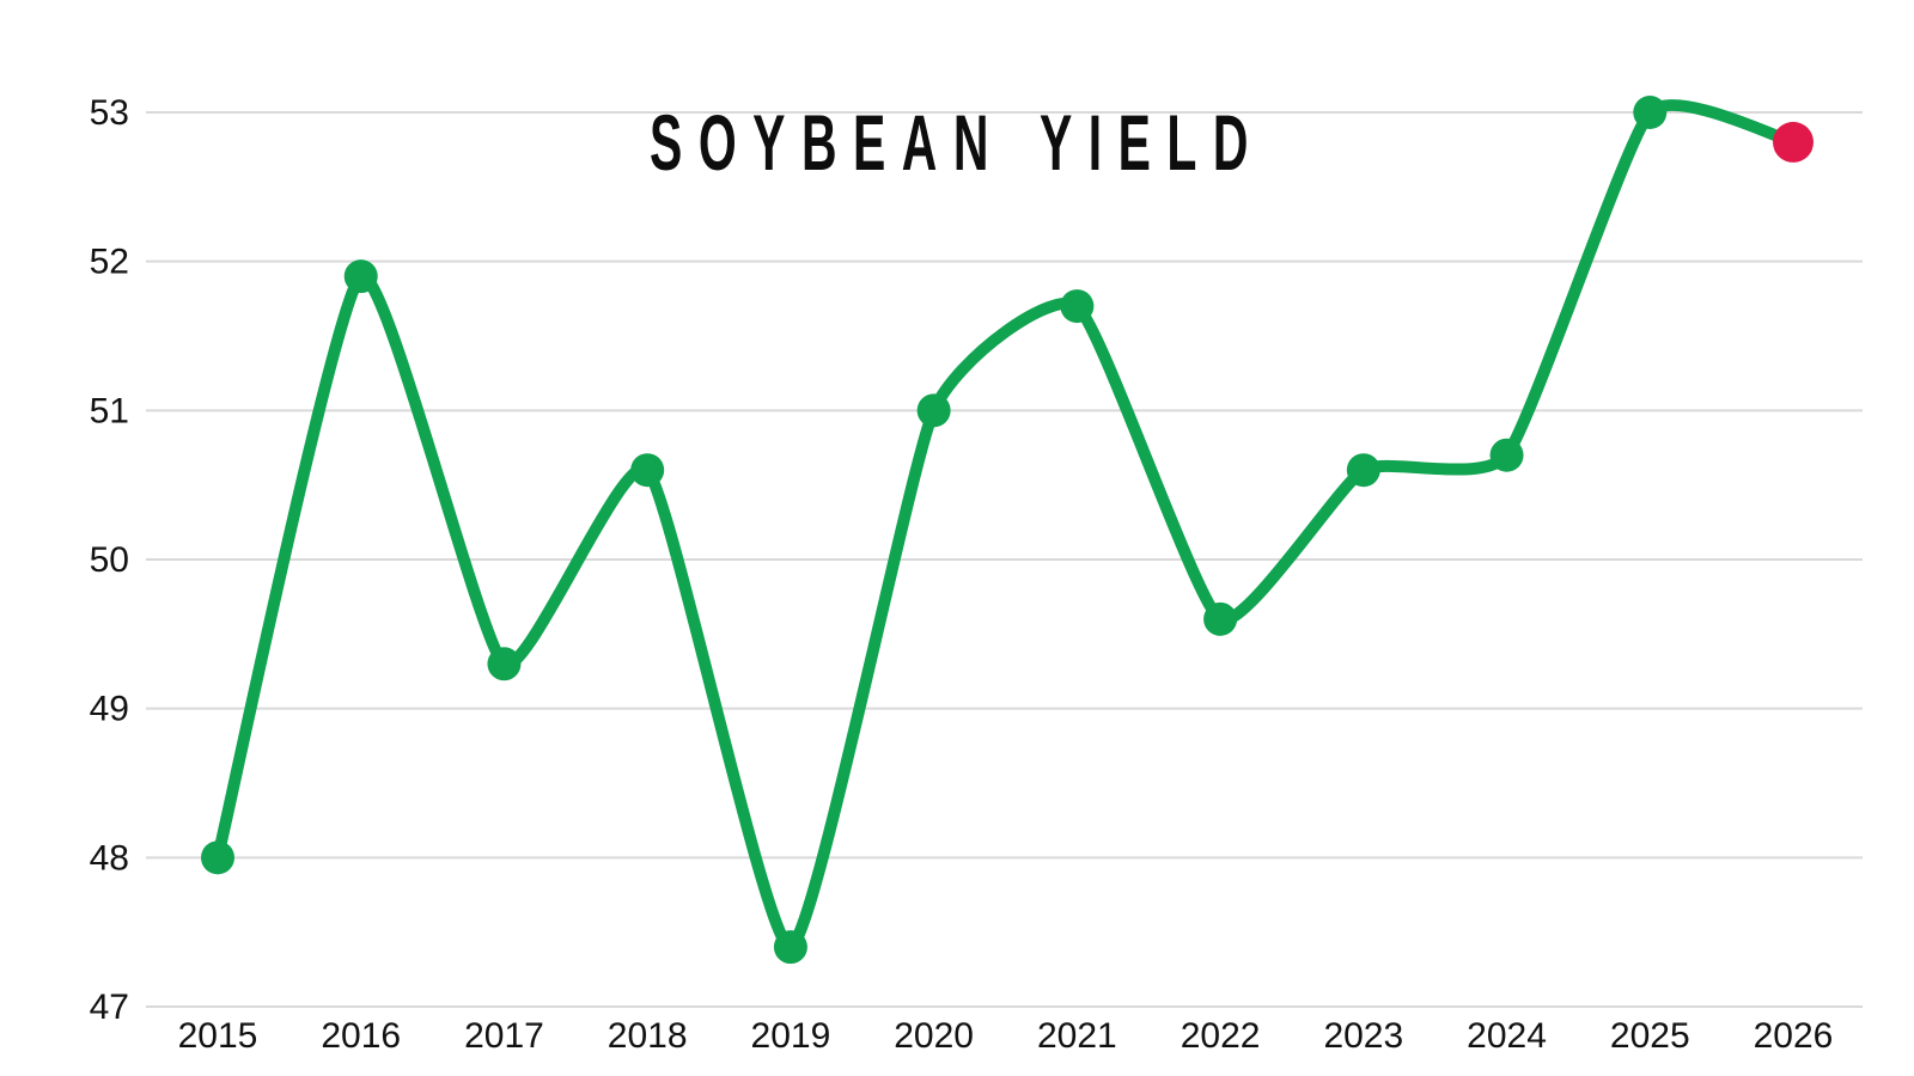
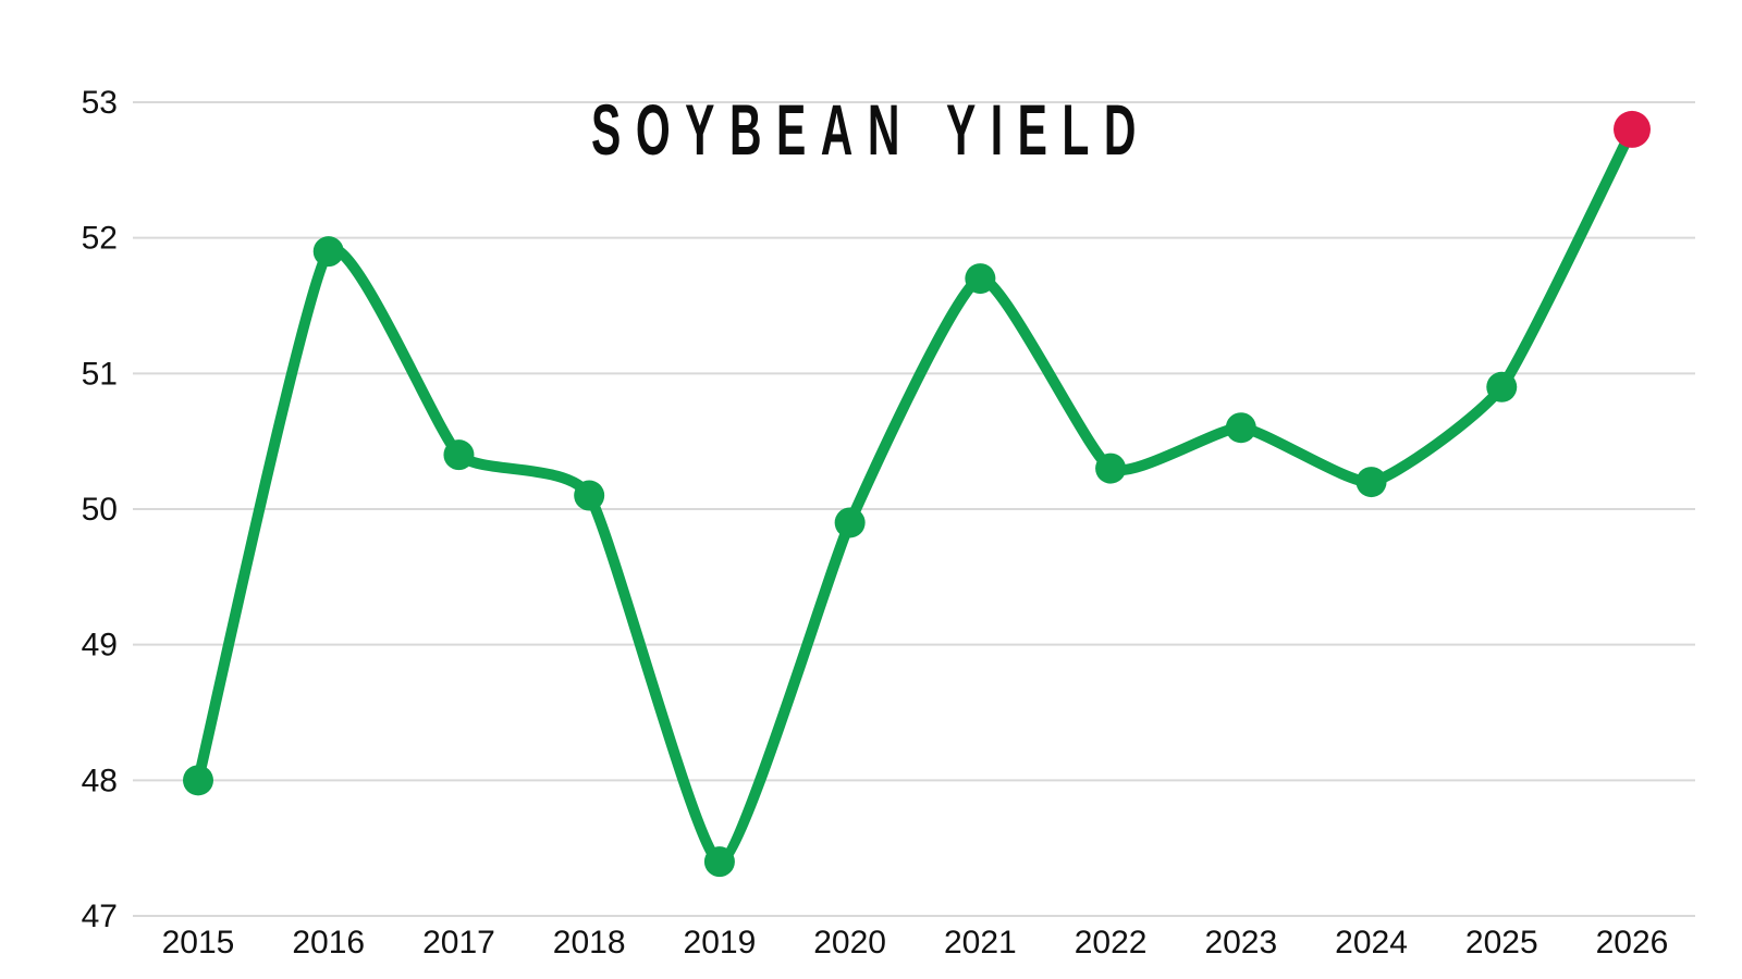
2017: 49.3 -> 50.4
2018: 50.6 -> 50.1
2020: 51.0 -> 49.9
2022: 49.6 -> 50.3
2024: 50.7 -> 50.2
2025: 53.0 -> 50.9
